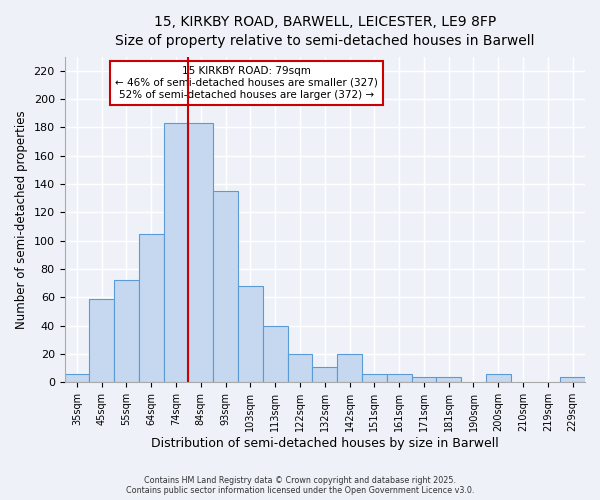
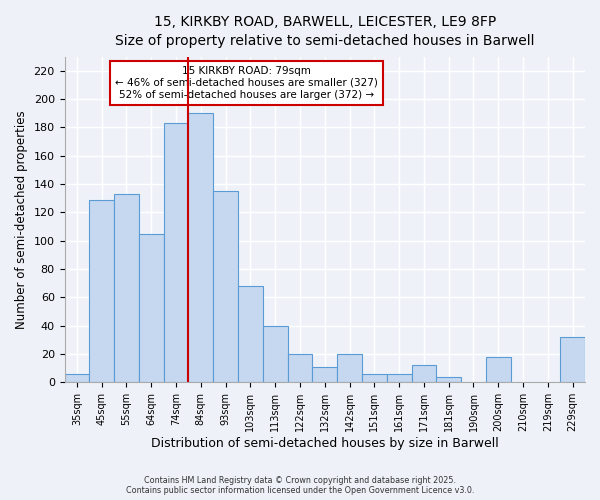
45sqm: 59 -> 129
55sqm: 72 -> 133
84sqm: 183 -> 190
171sqm: 4 -> 12
200sqm: 6 -> 18
229sqm: 4 -> 32
